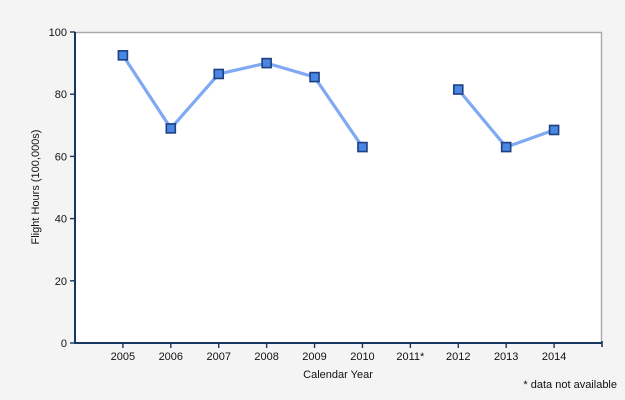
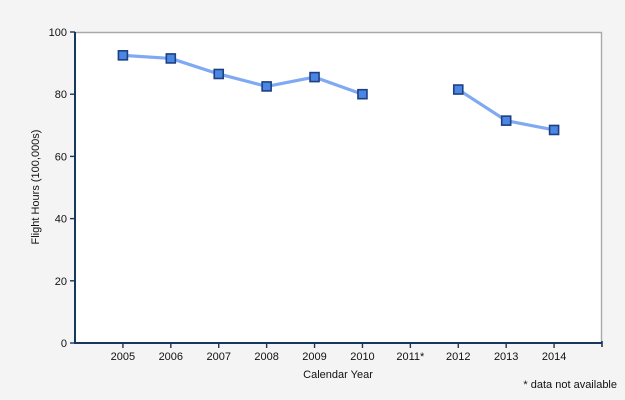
2006: 69 -> 92
2008: 90 -> 82
2010: 63 -> 80
2013: 63 -> 72
